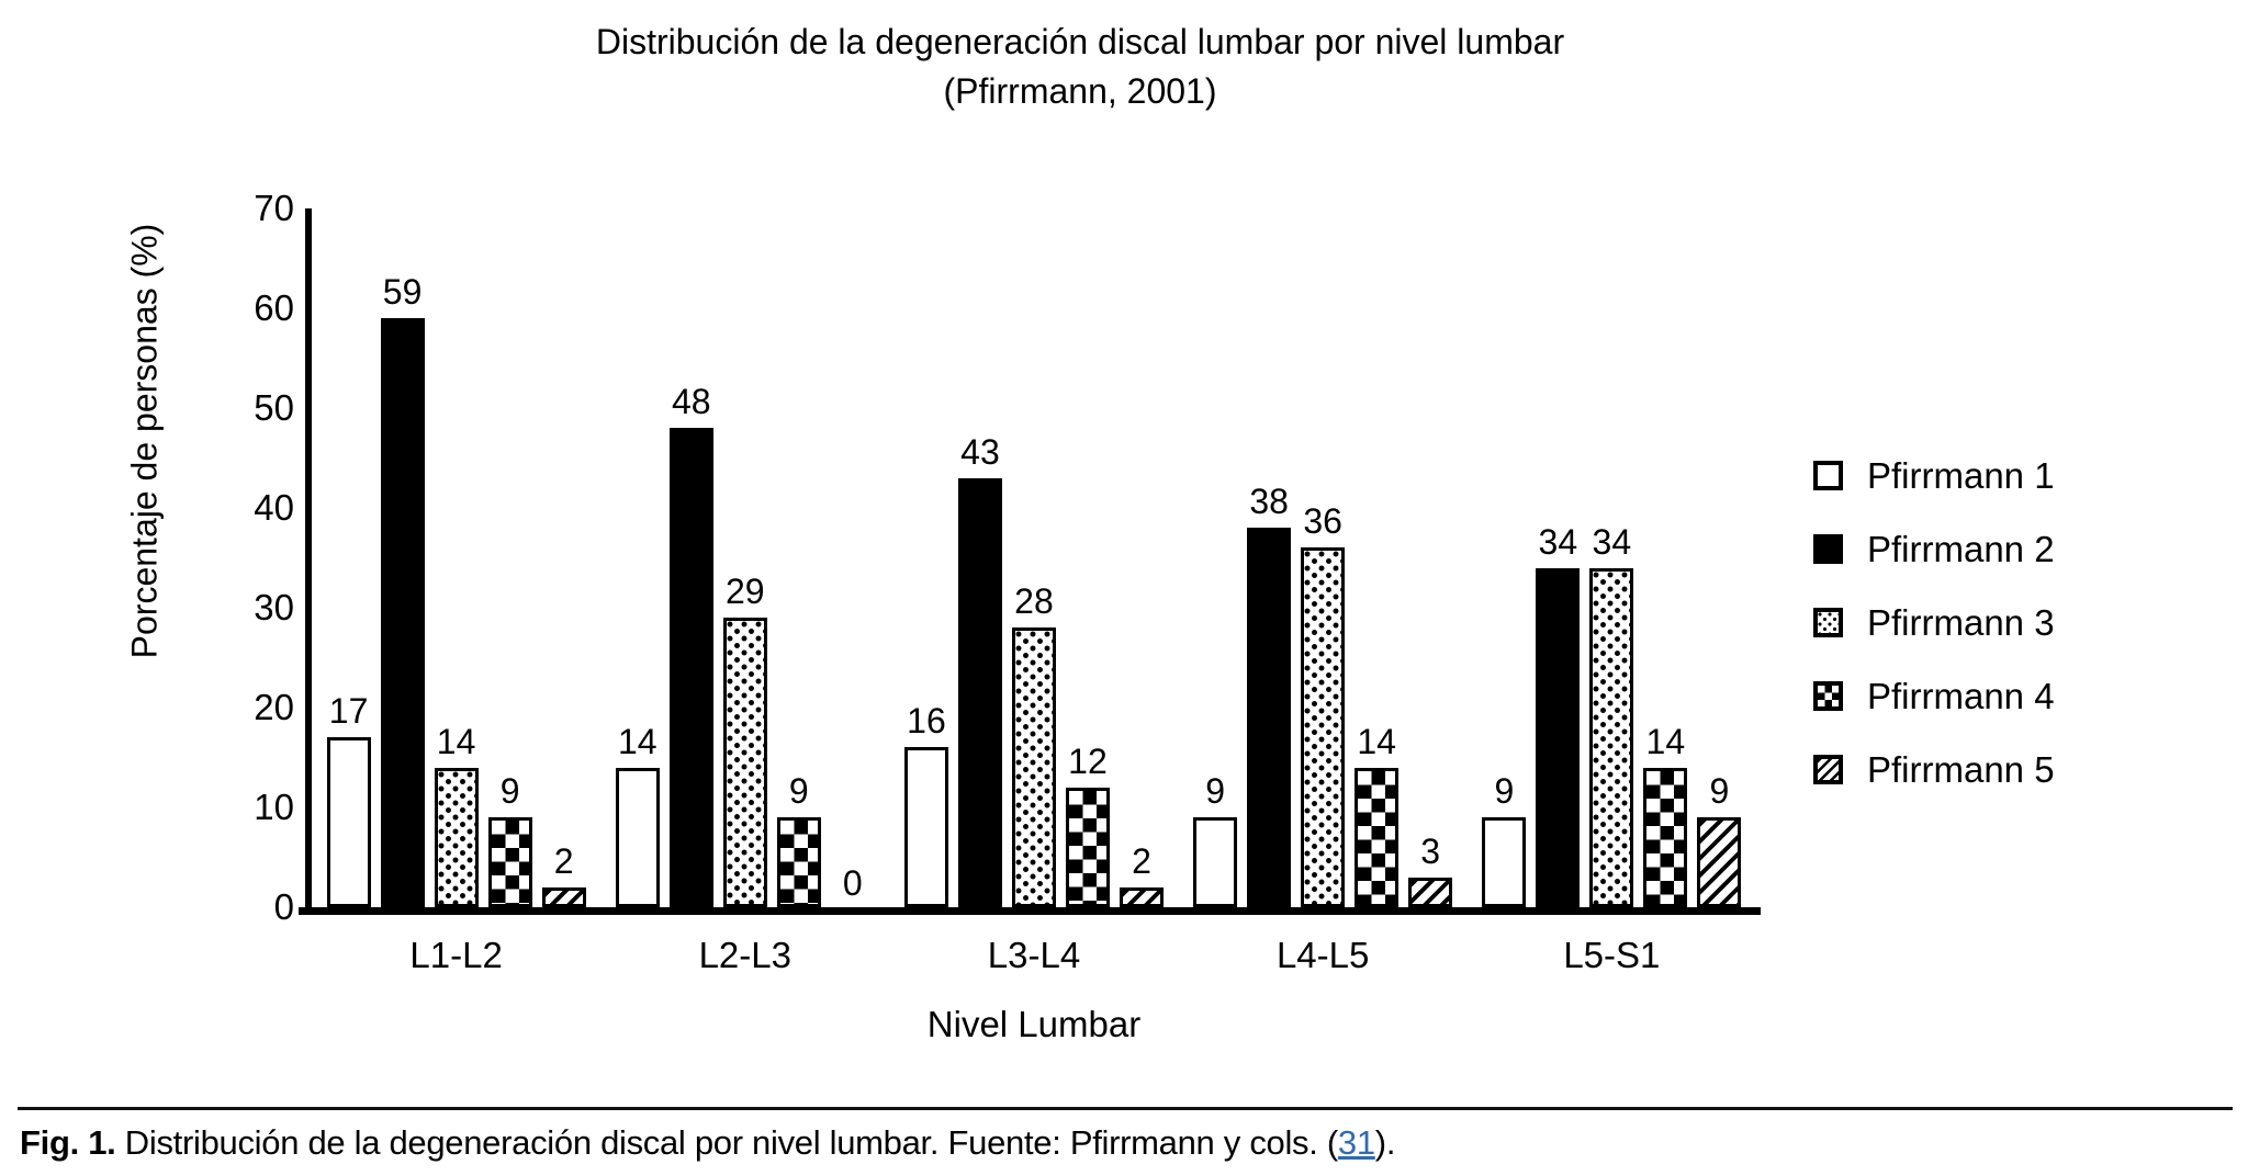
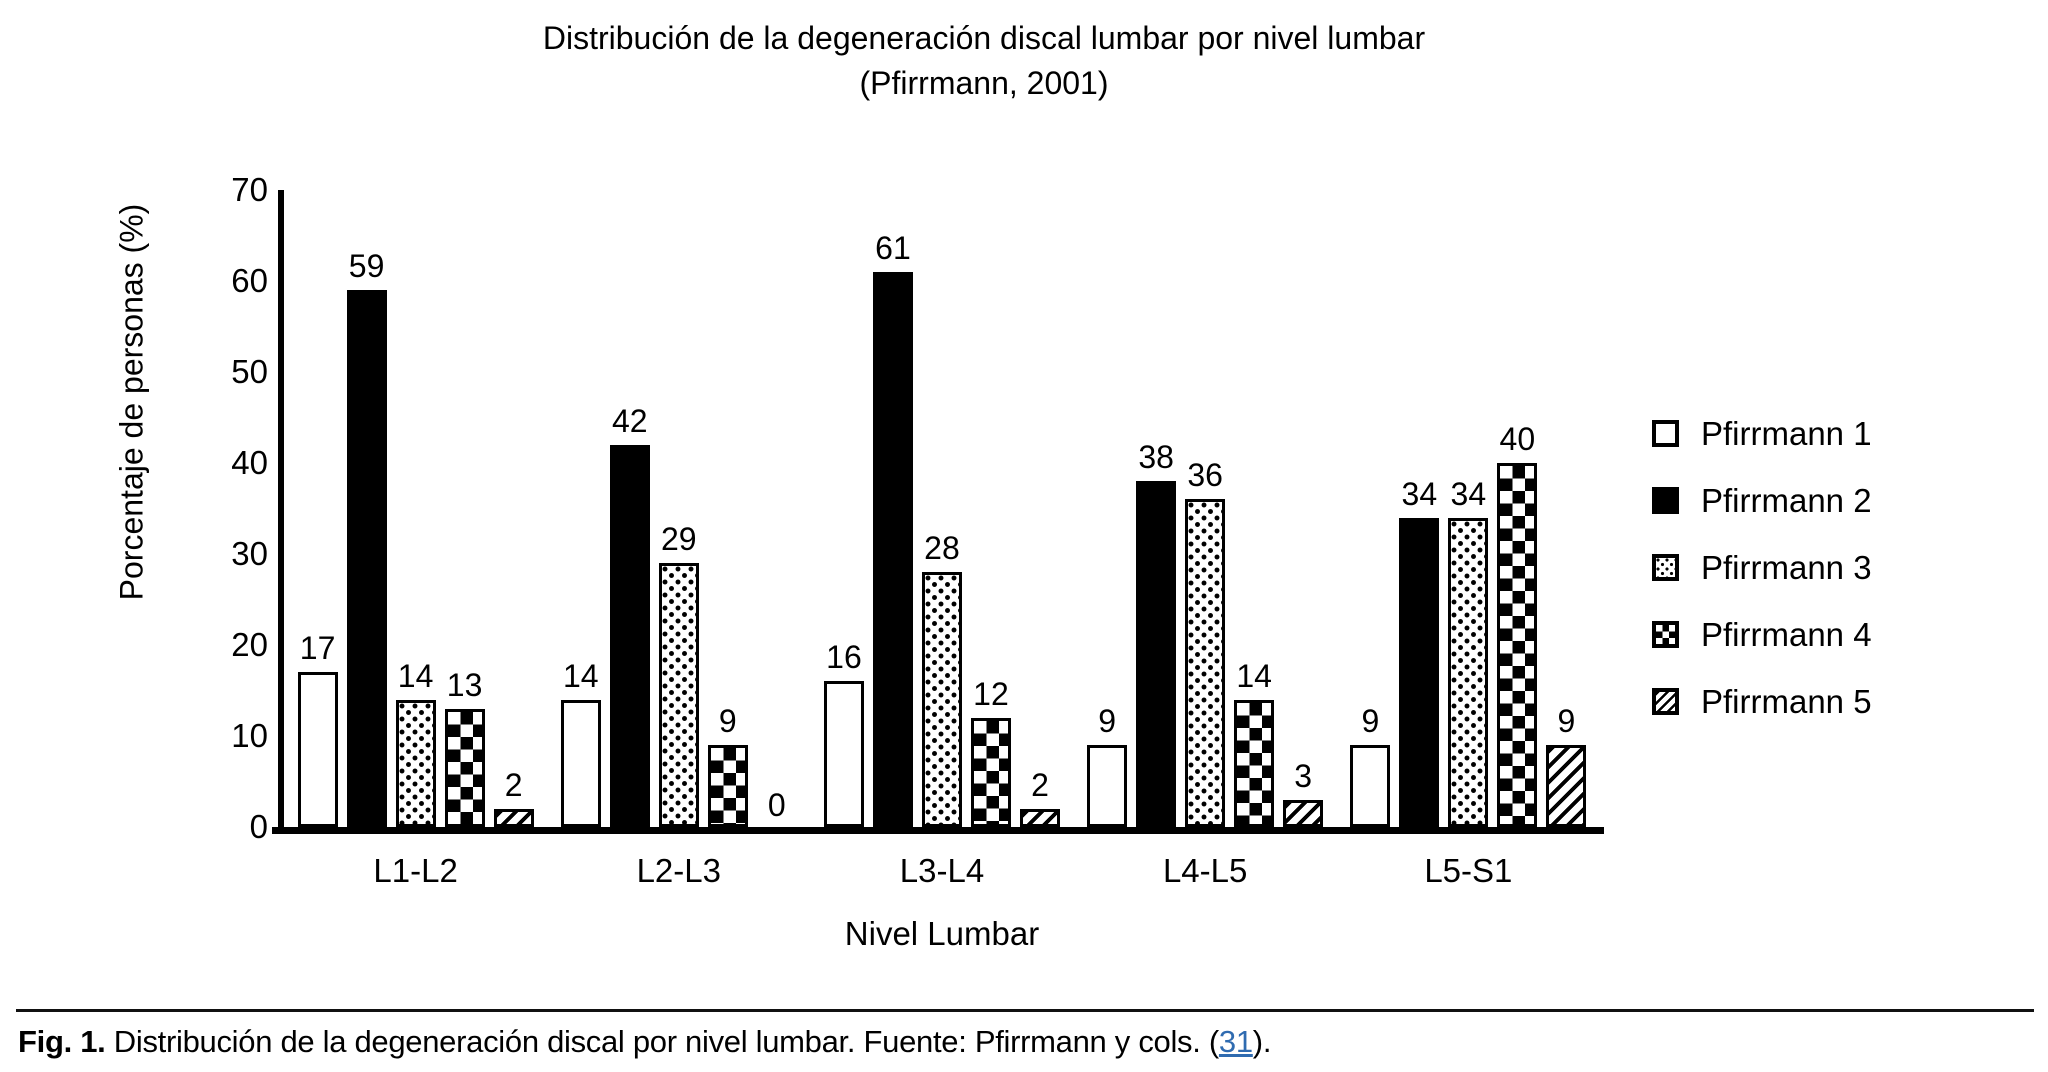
Pfirrmann 4/L1-L2: 9 -> 13
Pfirrmann 2/L2-L3: 48 -> 42
Pfirrmann 2/L3-L4: 43 -> 61
Pfirrmann 4/L5-S1: 14 -> 40
